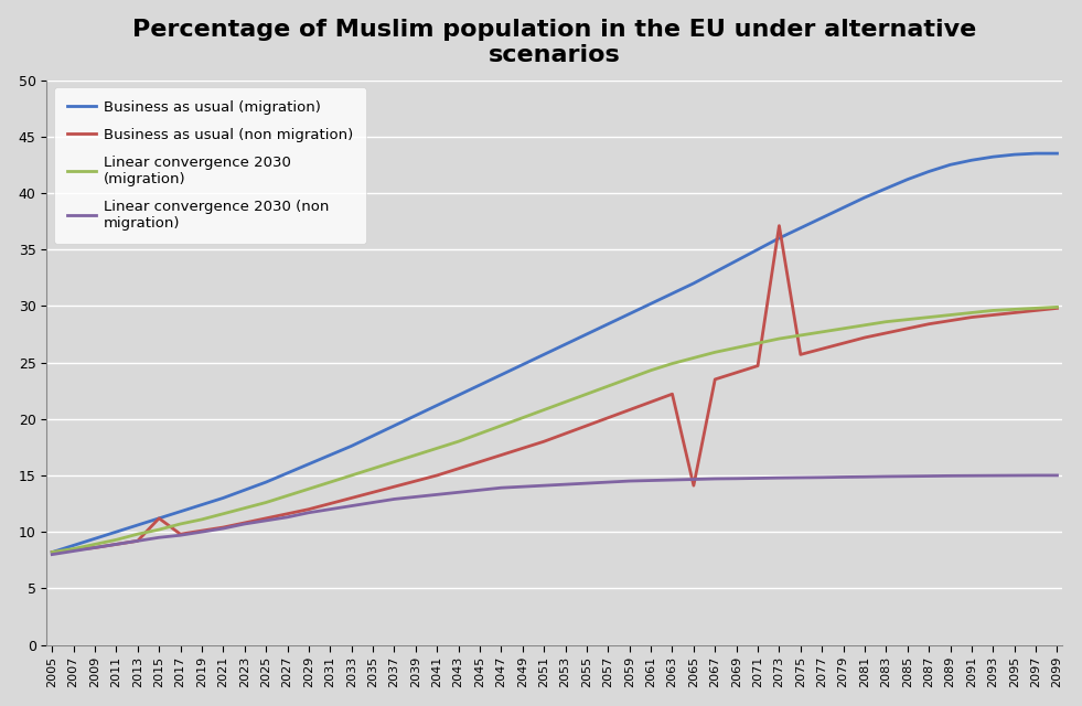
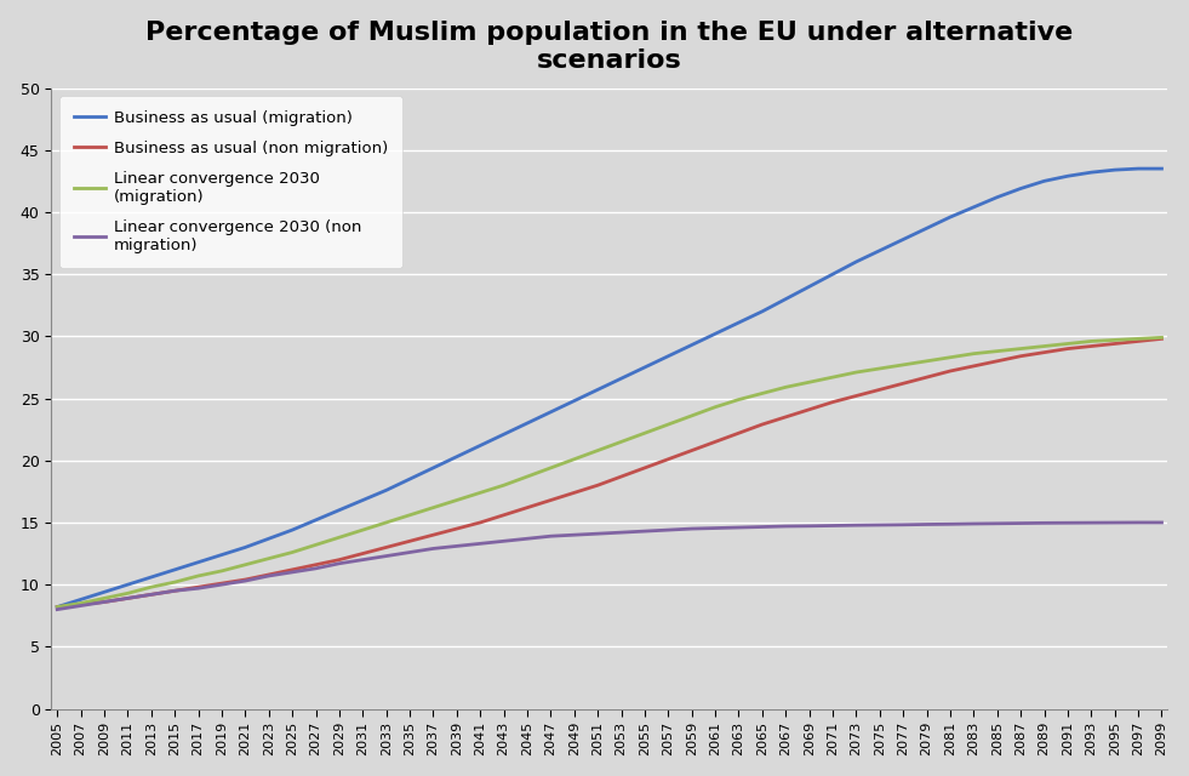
Business as usual (non migration)/2015: 11.2 -> 9.5
Business as usual (non migration)/2065: 14.1 -> 22.9
Business as usual (non migration)/2073: 37.1 -> 25.2
